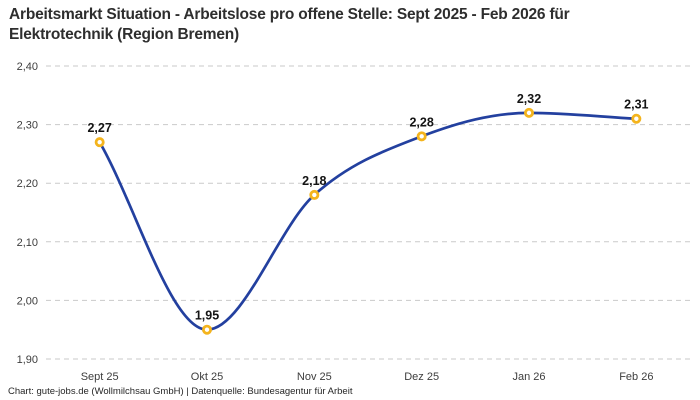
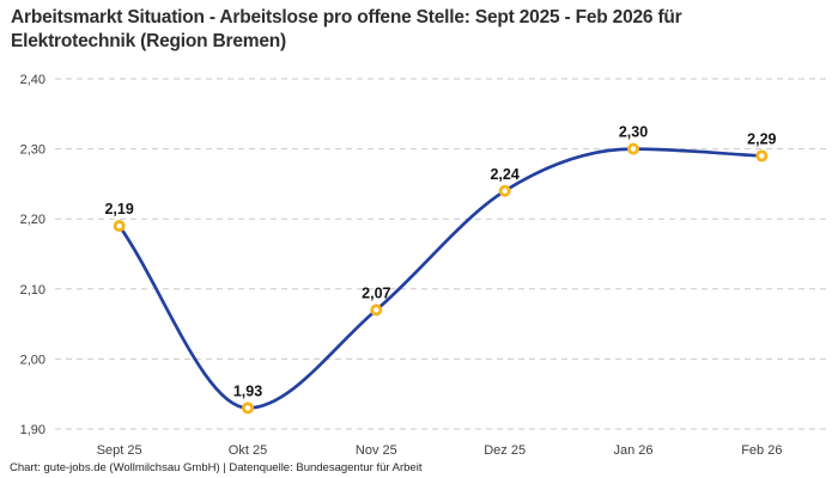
Sept 25: 2,27 -> 2,19
Okt 25: 1,95 -> 1,93
Nov 25: 2,18 -> 2,07
Dez 25: 2,28 -> 2,24
Jan 26: 2,32 -> 2,30
Feb 26: 2,31 -> 2,29
